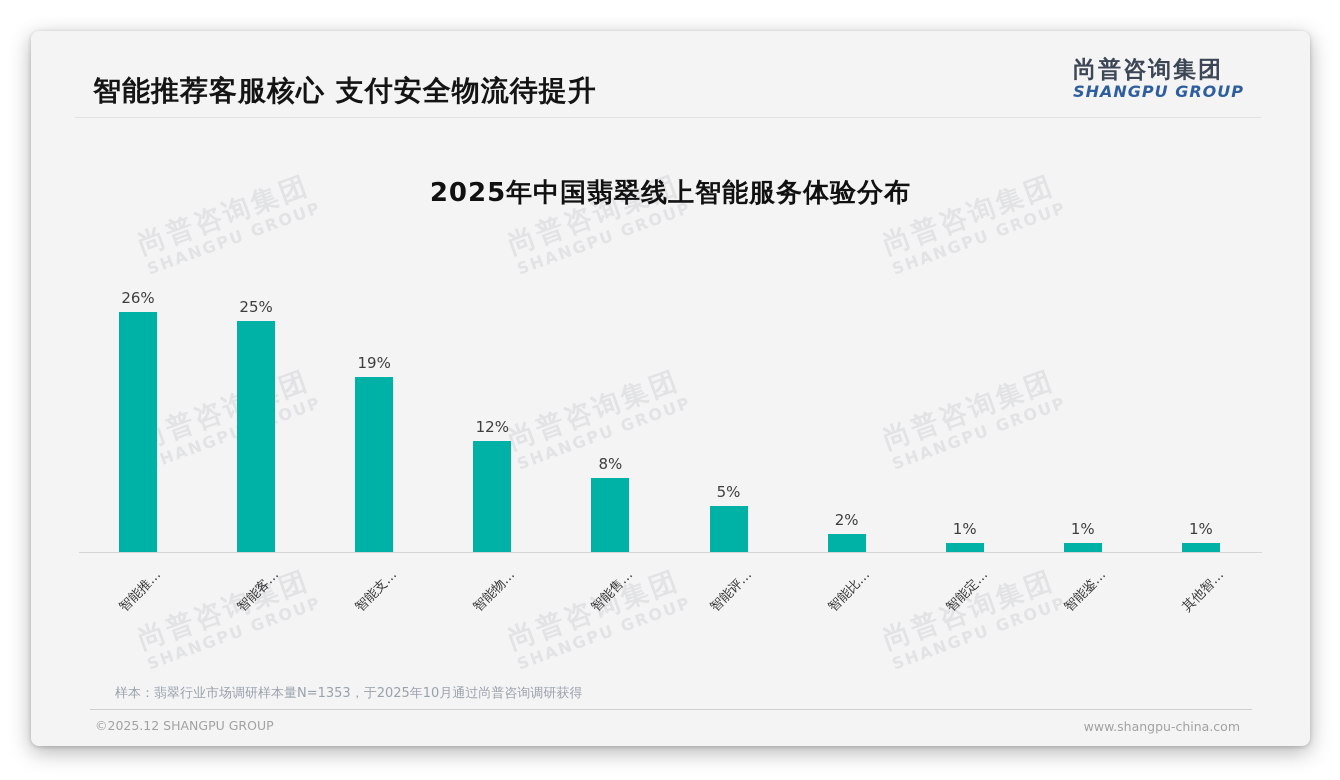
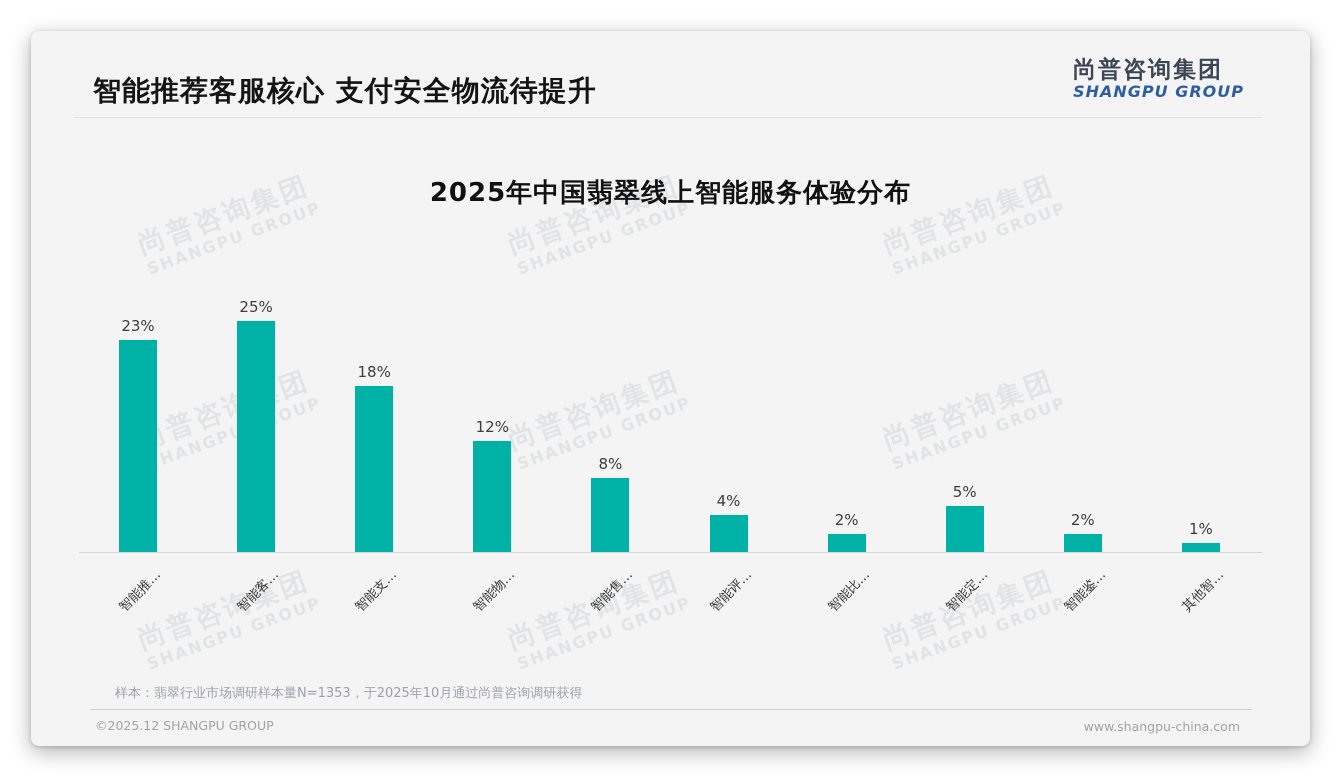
智能推…: 26% -> 23%
智能支…: 19% -> 18%
智能评…: 5% -> 4%
智能定…: 1% -> 5%
智能鉴…: 1% -> 2%
